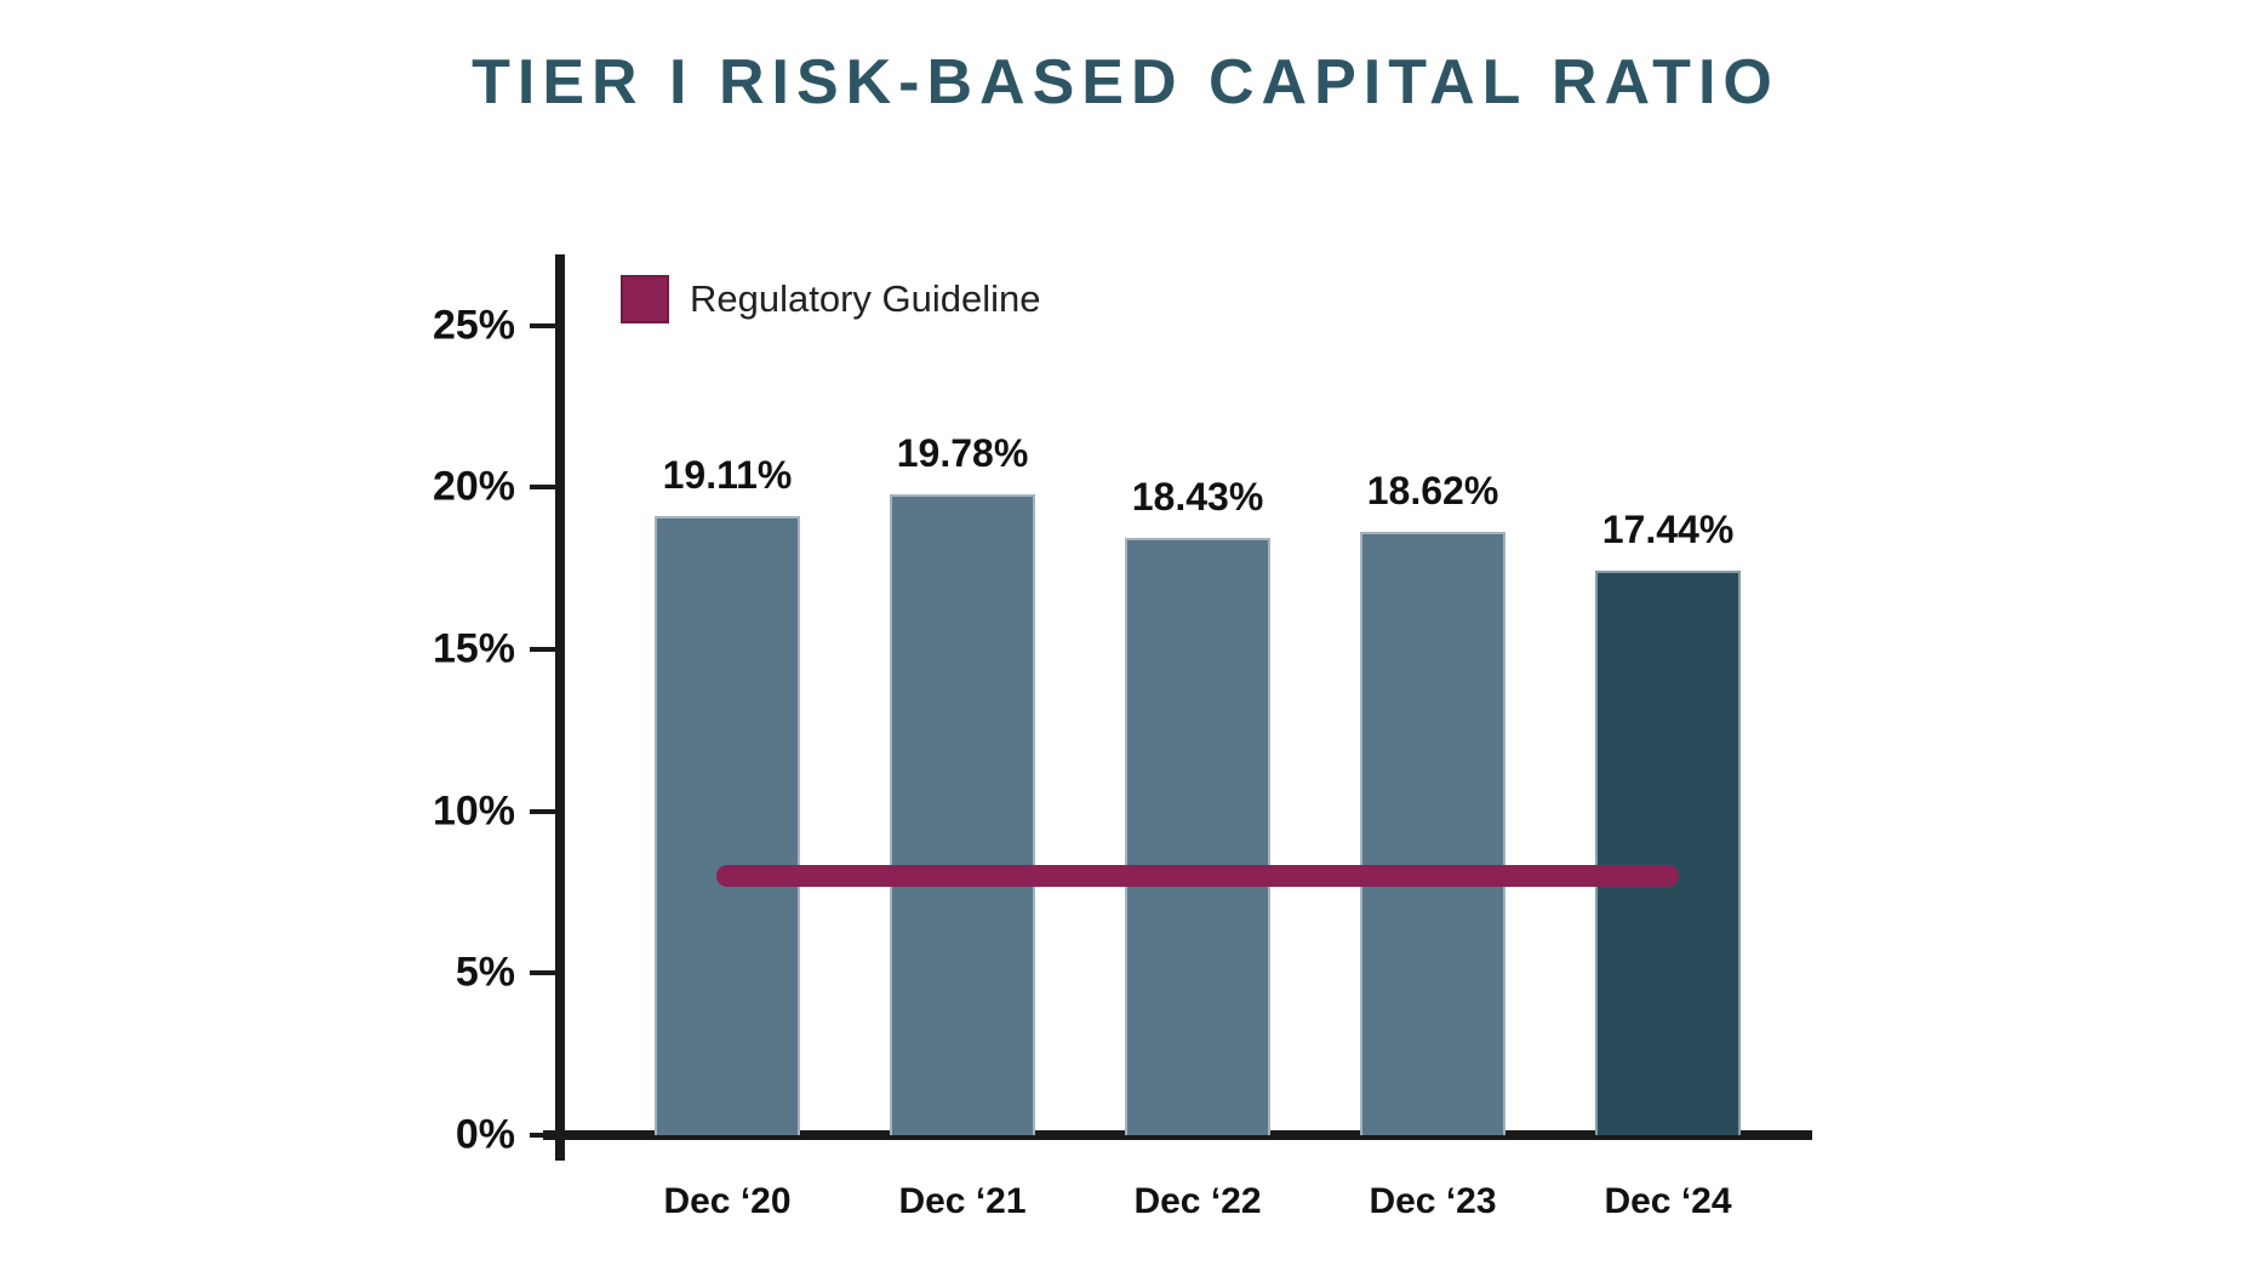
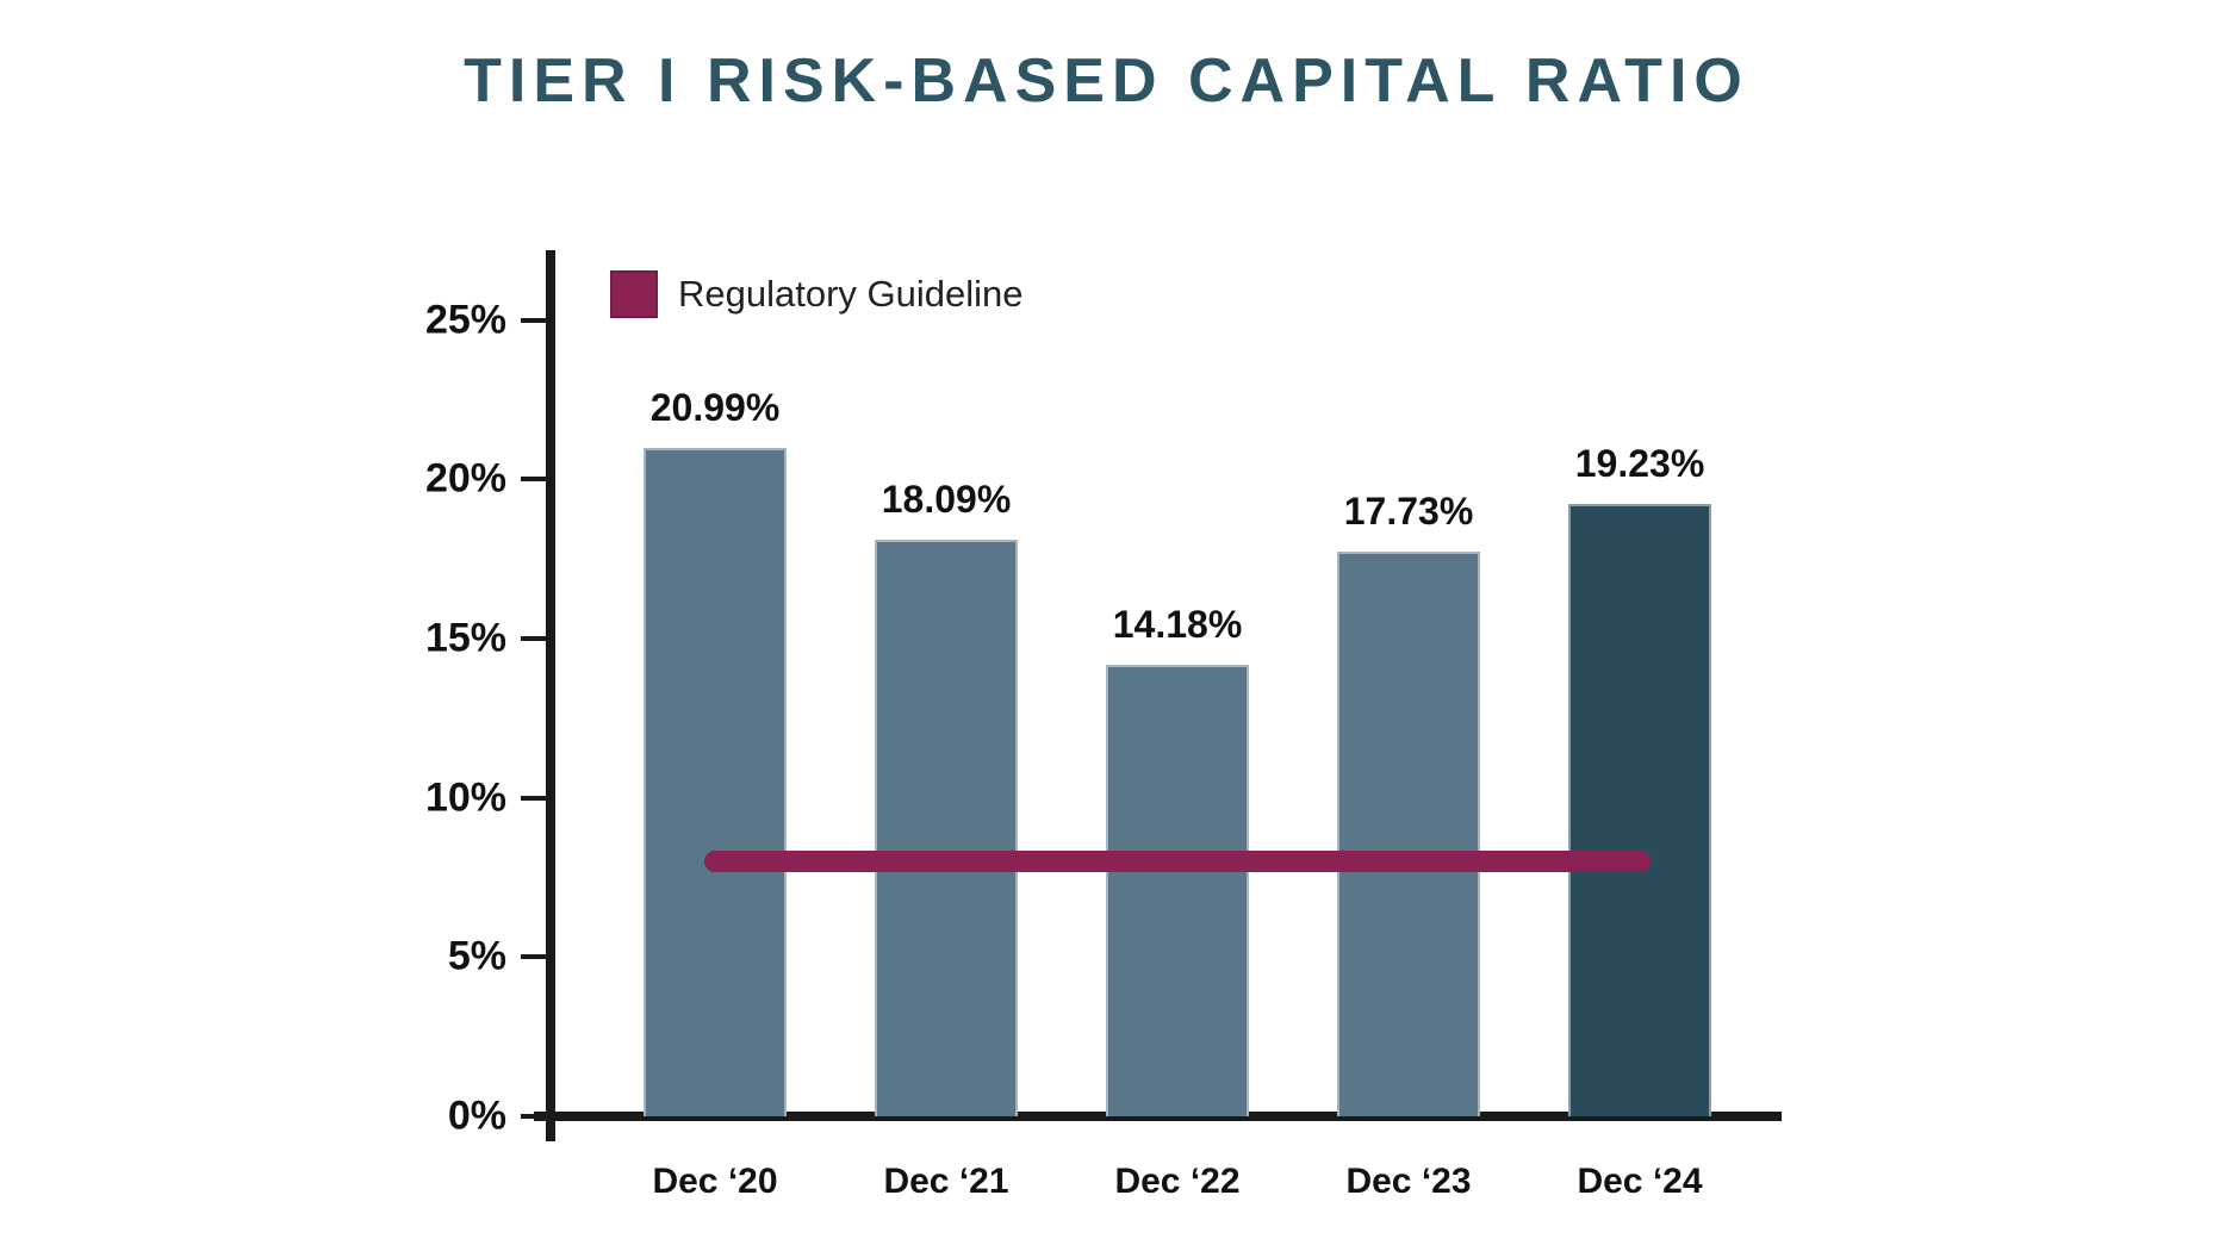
Dec ‘20: 19.11% -> 20.99%
Dec ‘21: 19.78% -> 18.09%
Dec ‘22: 18.43% -> 14.18%
Dec ‘23: 18.62% -> 17.73%
Dec ‘24: 17.44% -> 19.23%
